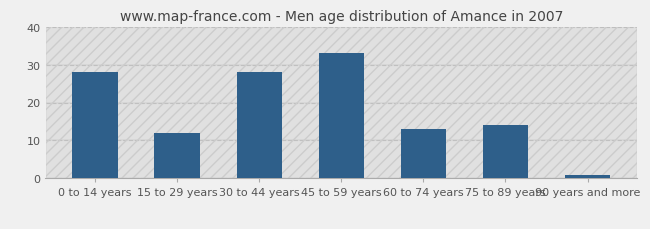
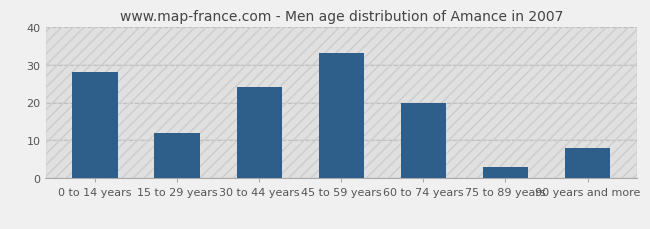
30 to 44 years: 28 -> 24
60 to 74 years: 13 -> 20
75 to 89 years: 14 -> 3
90 years and more: 1 -> 8
